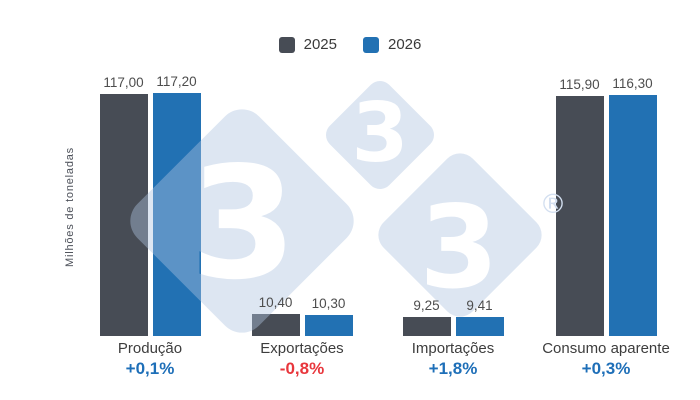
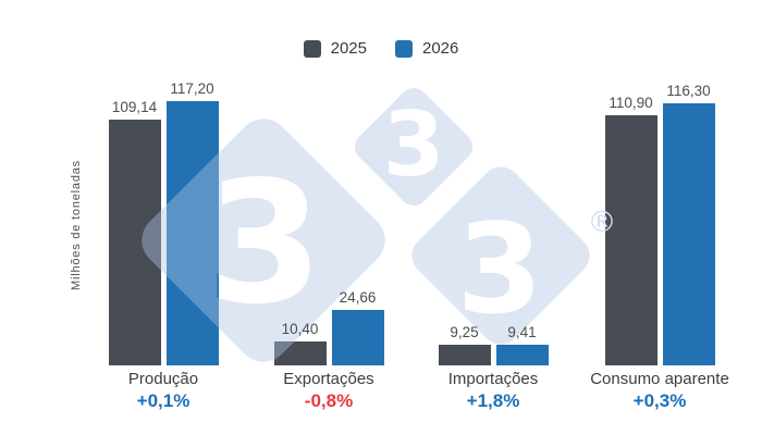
2025/Produção: 117,00 -> 109,14
2026/Exportações: 10,30 -> 24,66
2025/Consumo aparente: 115,90 -> 110,90
